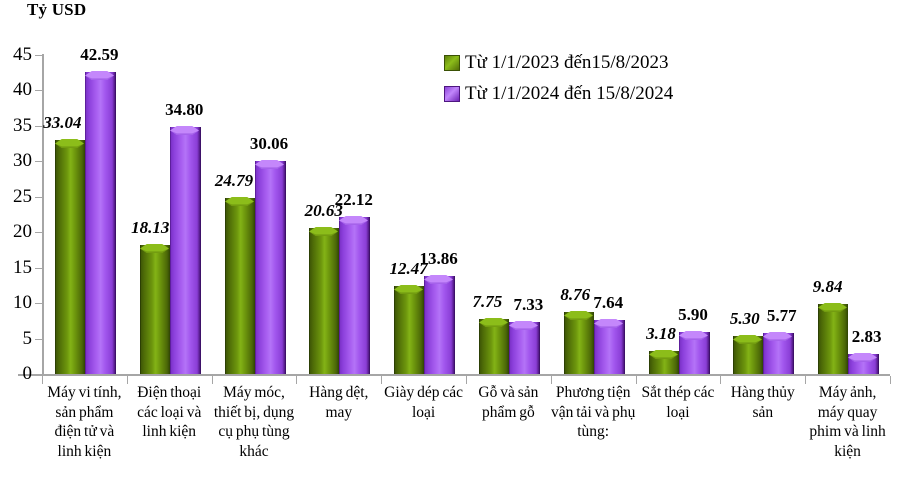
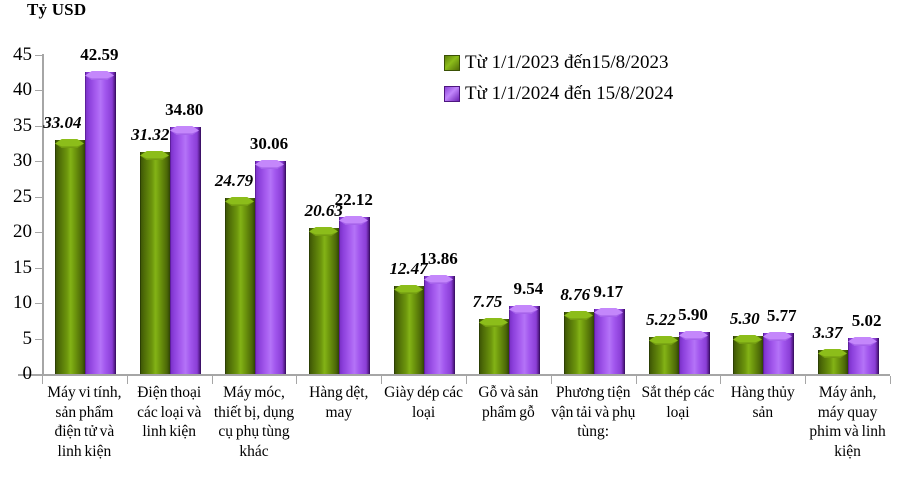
Từ 1/1/2023 đến15/8/2023/Điện thoại các loại và linh kiện: 18.13 -> 31.32
Từ 1/1/2024 đến 15/8/2024/Gỗ và sản phẩm gỗ: 7.33 -> 9.54
Từ 1/1/2024 đến 15/8/2024/Phương tiện vận tải và phụ tùng:: 7.64 -> 9.17
Từ 1/1/2023 đến15/8/2023/Sắt thép các loại: 3.18 -> 5.22
Từ 1/1/2023 đến15/8/2023/Máy ảnh, máy quay phim và linh kiện: 9.84 -> 3.37
Từ 1/1/2024 đến 15/8/2024/Máy ảnh, máy quay phim và linh kiện: 2.83 -> 5.02
